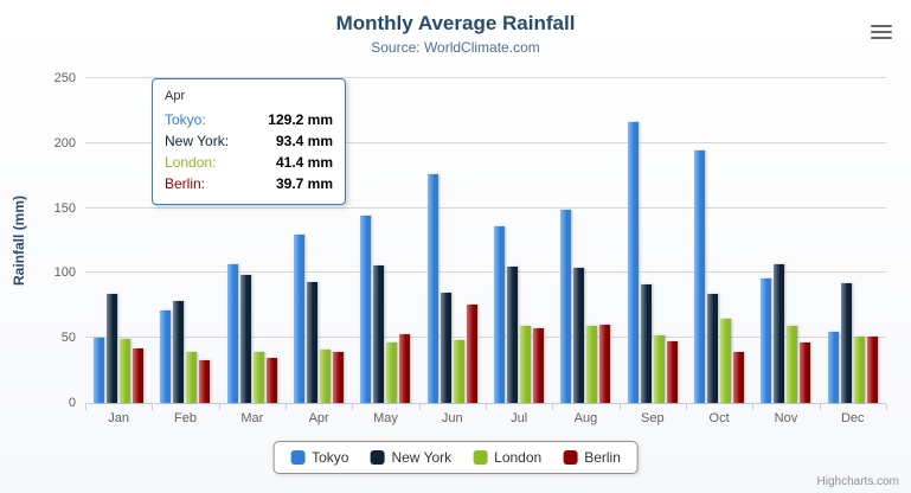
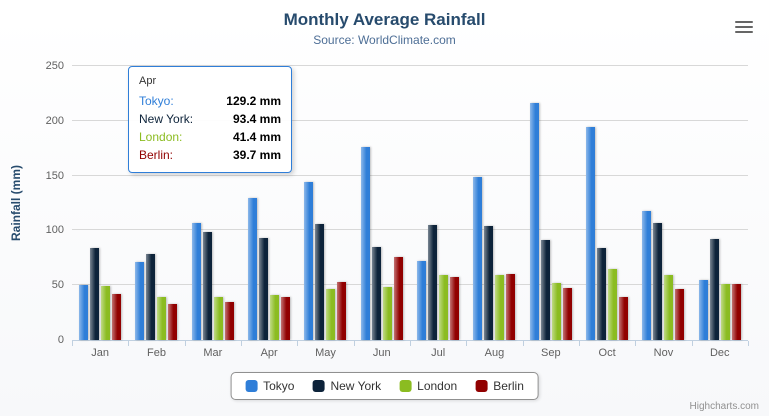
Tokyo/Jul: 136 -> 72
Tokyo/Nov: 96 -> 118
